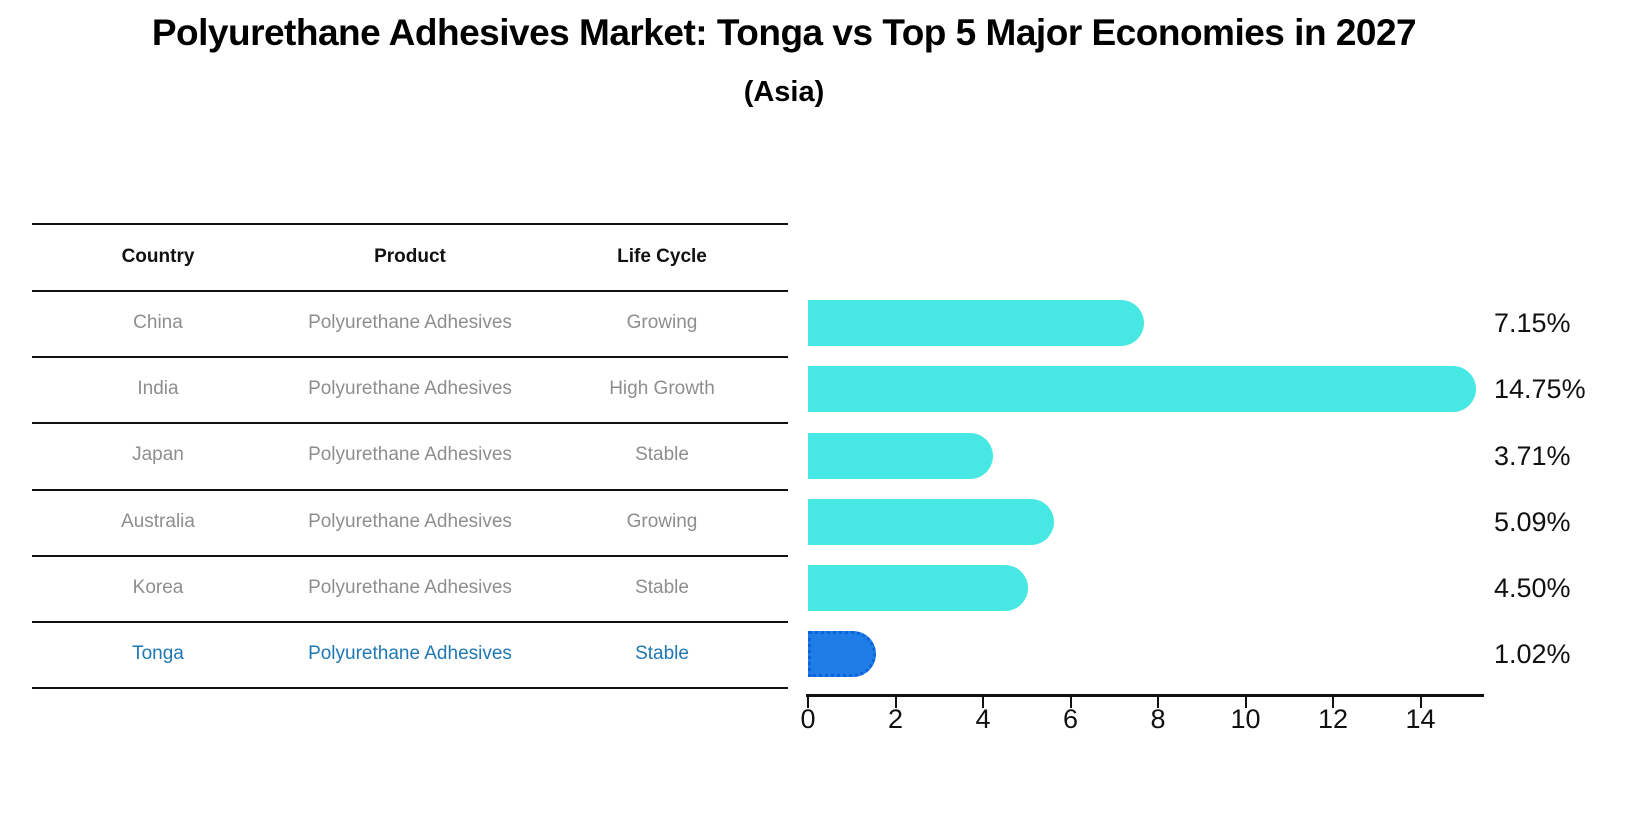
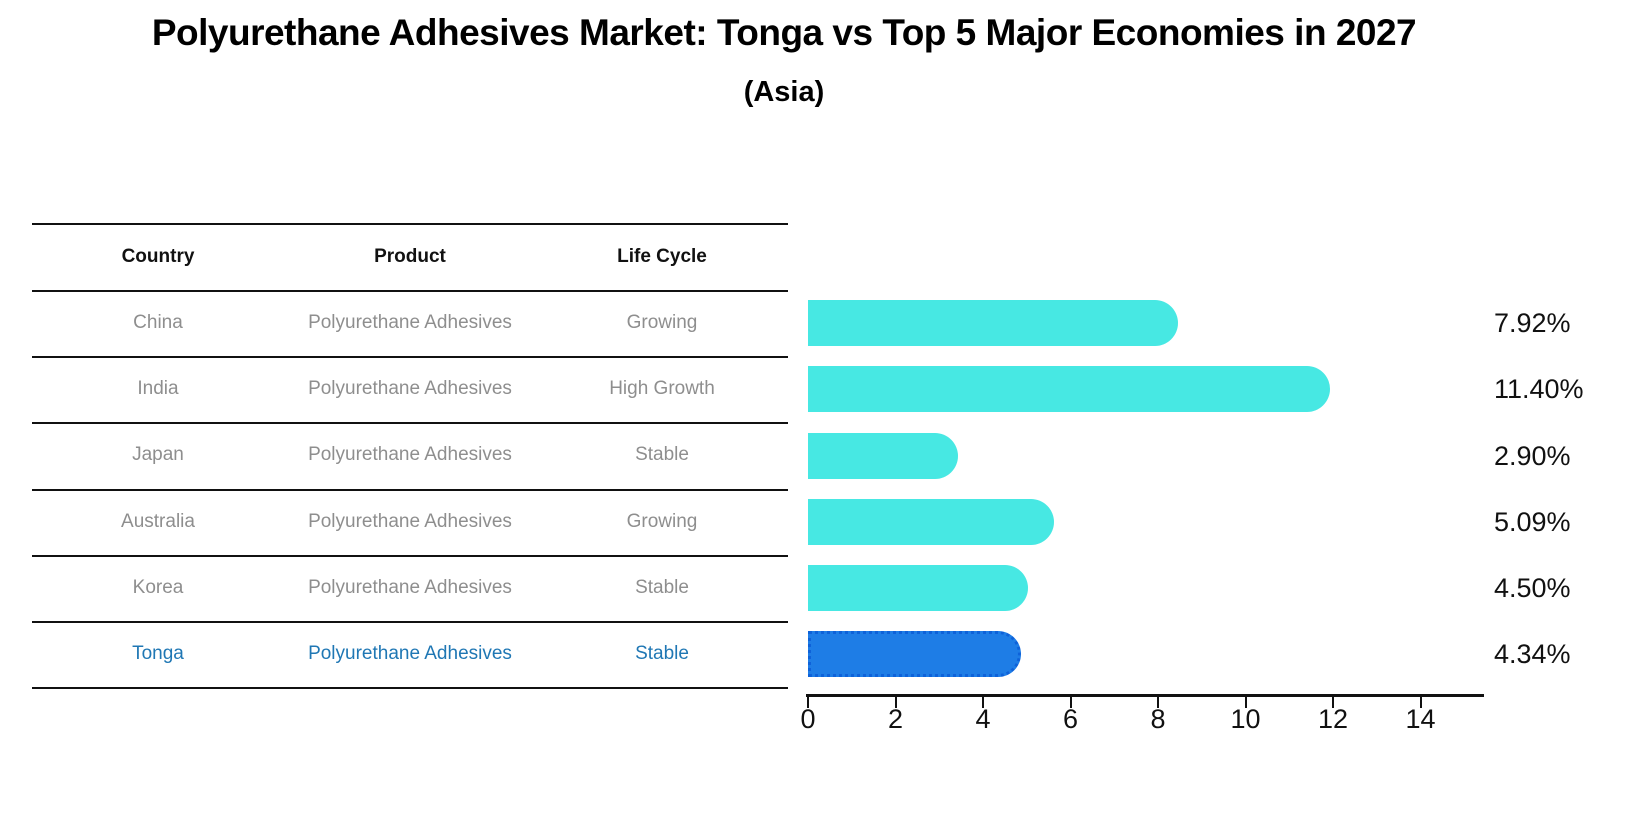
China: 7.15% -> 7.92%
India: 14.75% -> 11.40%
Japan: 3.71% -> 2.90%
Tonga: 1.02% -> 4.34%
